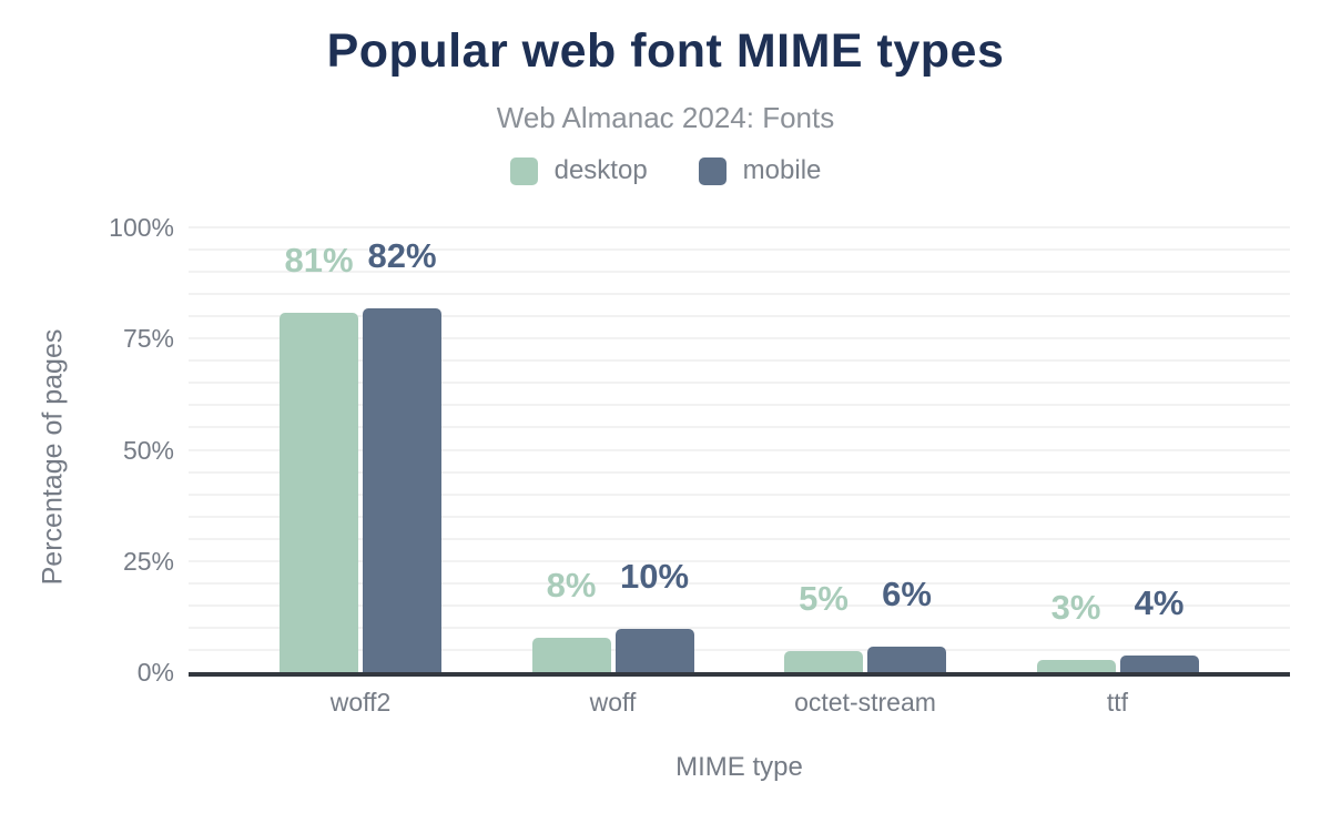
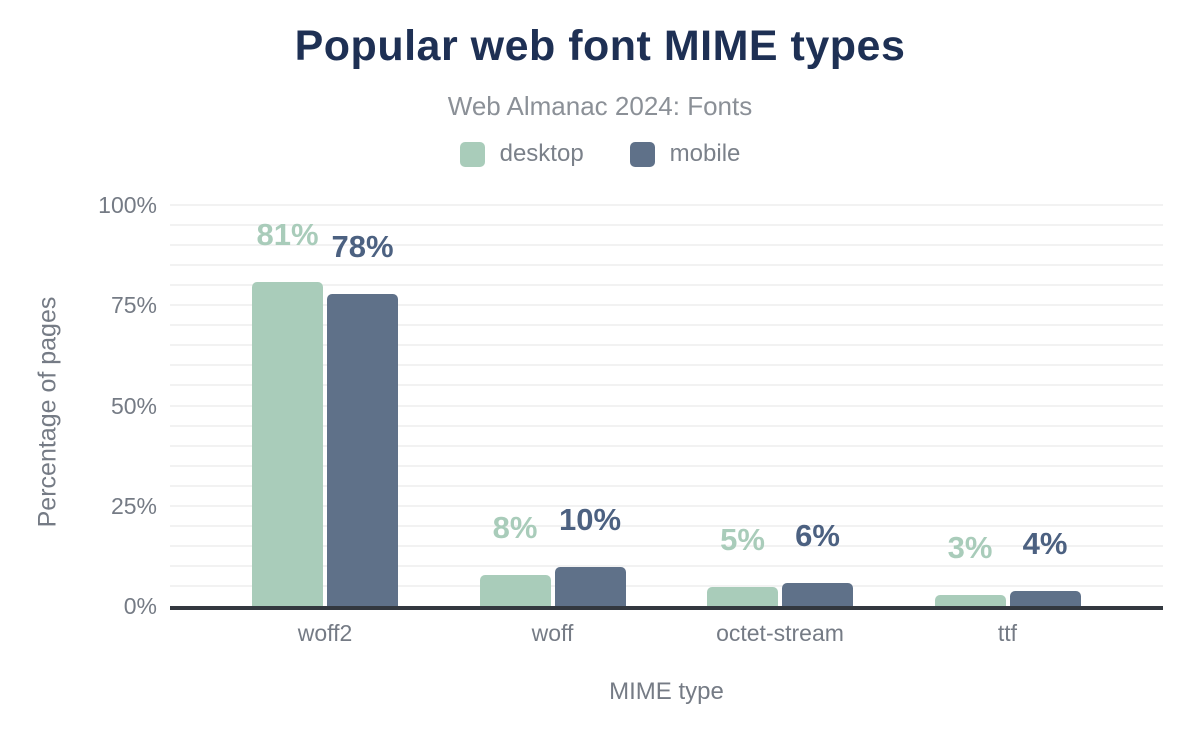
mobile/woff2: 82% -> 78%
